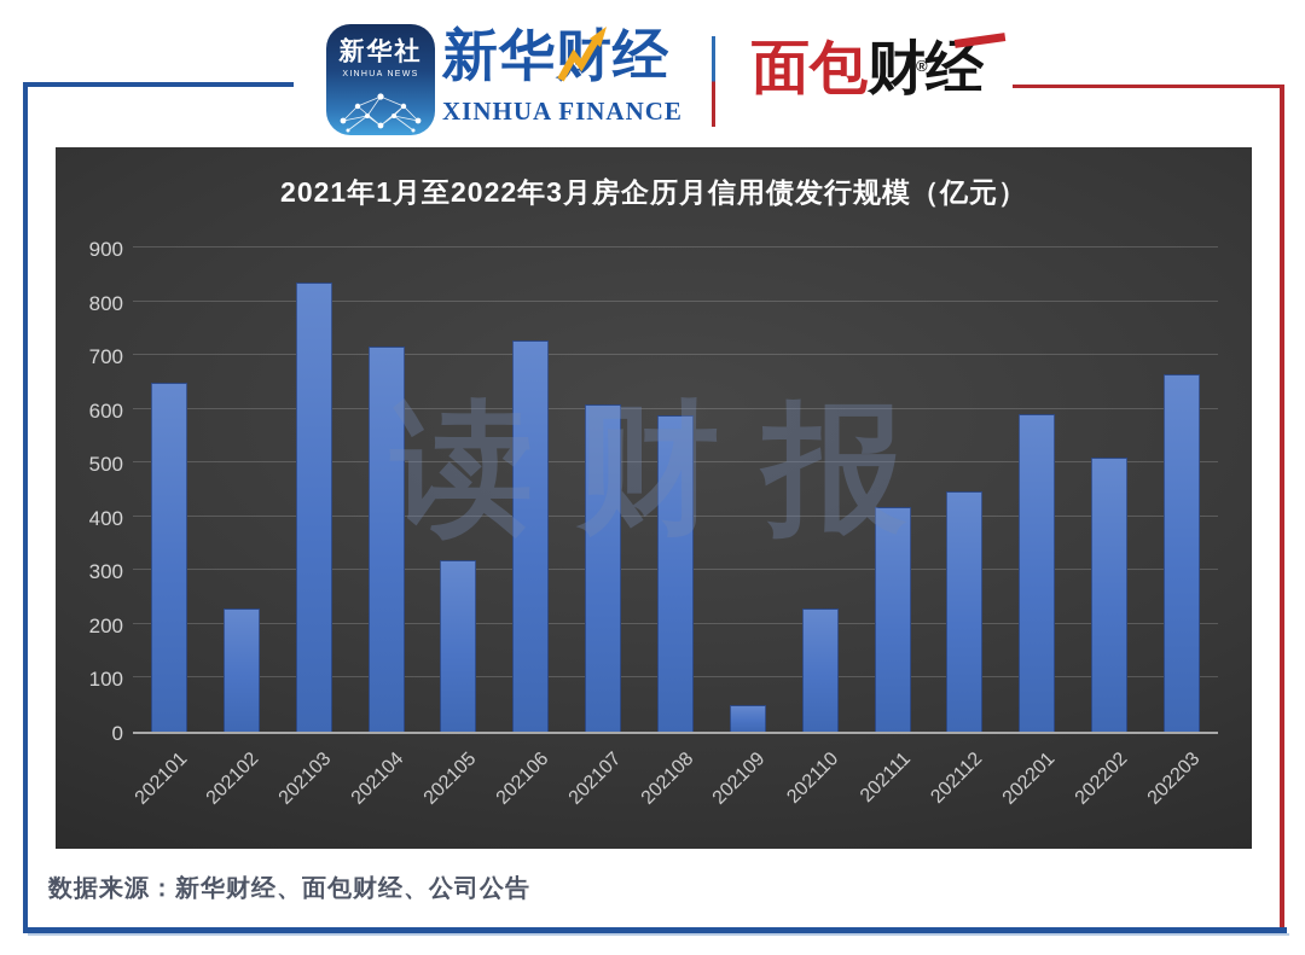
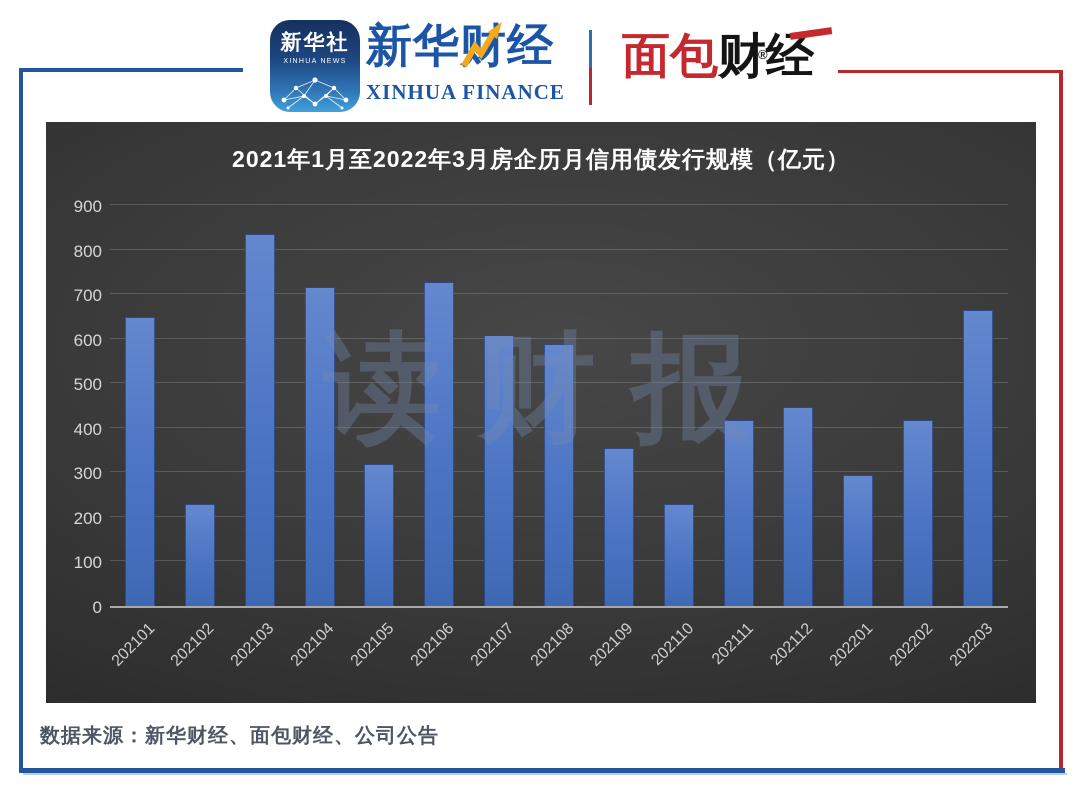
202109: 50 -> 360
202201: 590 -> 290
202202: 510 -> 420
